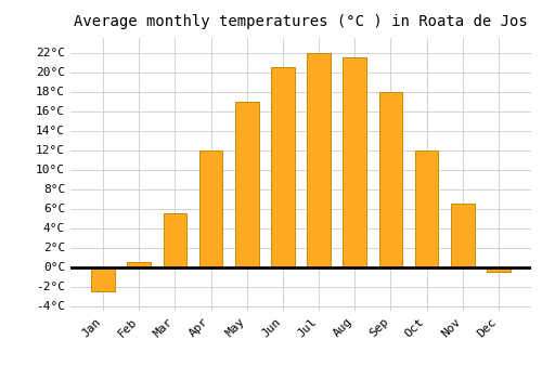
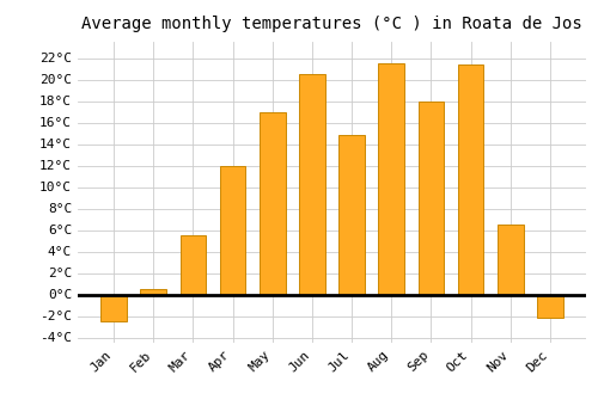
Jul: 22.0°C -> 14.8°C
Oct: 12.0°C -> 21.4°C
Dec: -0.5°C -> -2.2°C
